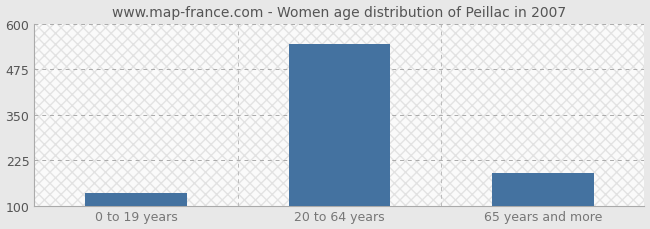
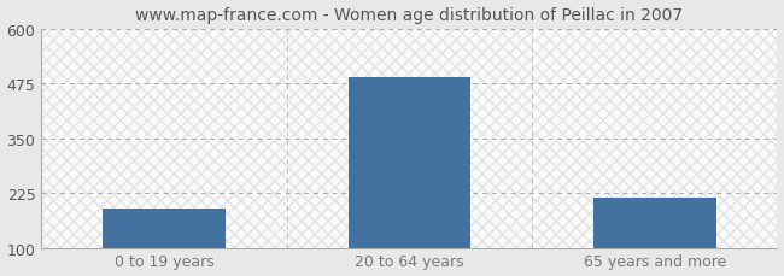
0 to 19 years: 135 -> 190
20 to 64 years: 545 -> 490
65 years and more: 190 -> 215
